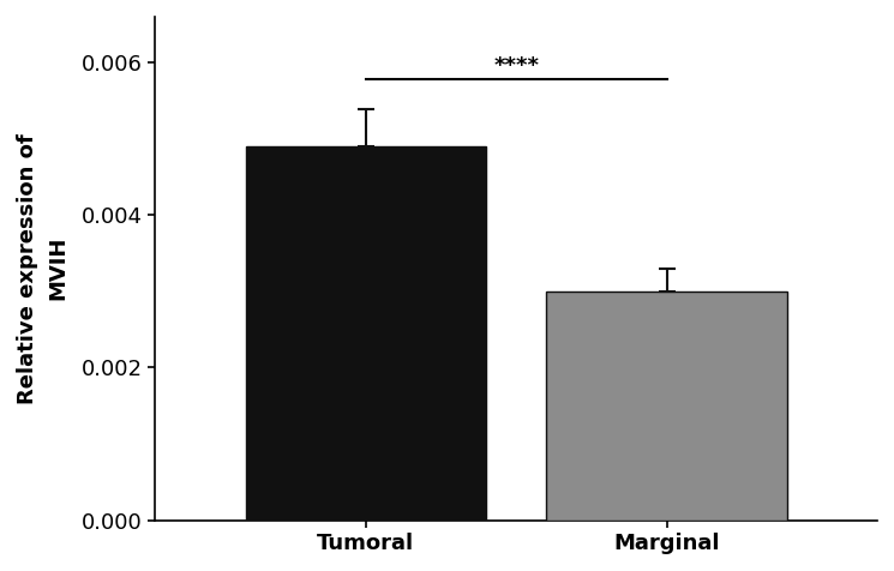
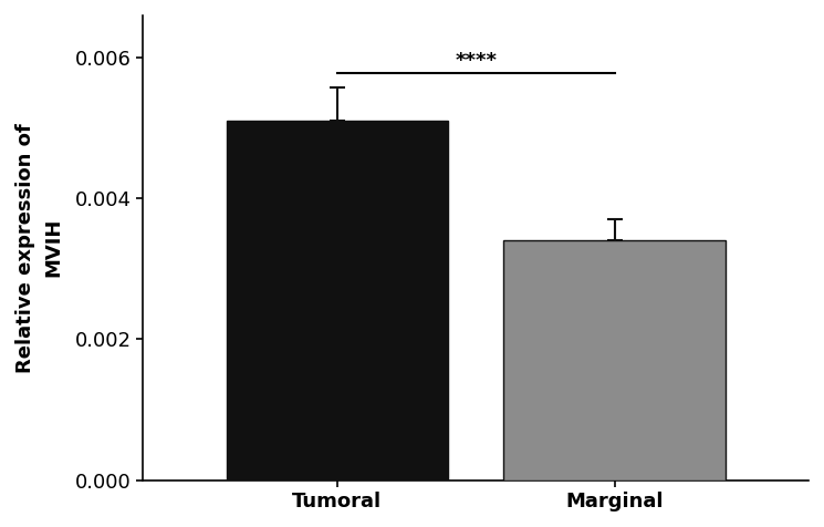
Tumoral: 0.0049 -> 0.0051
Marginal: 0.0030 -> 0.0034
